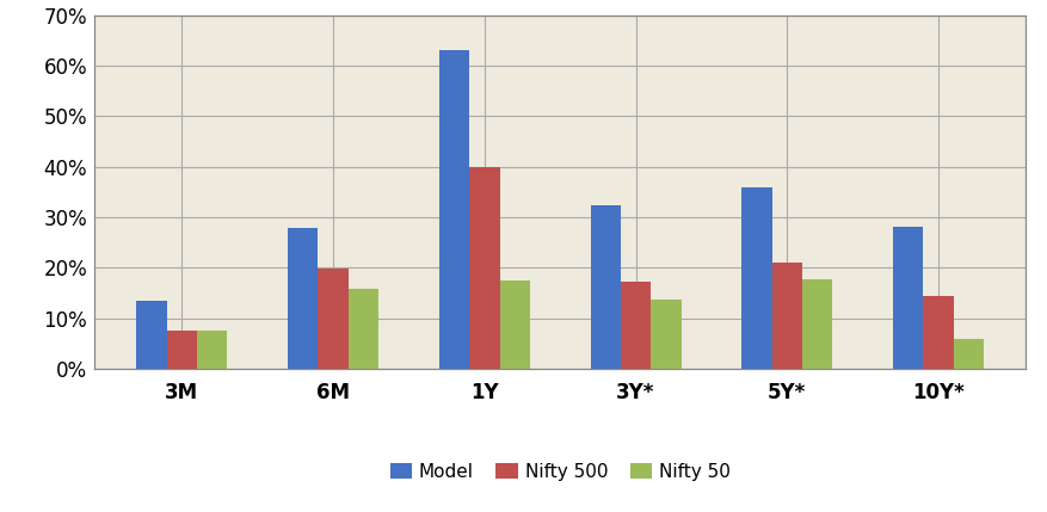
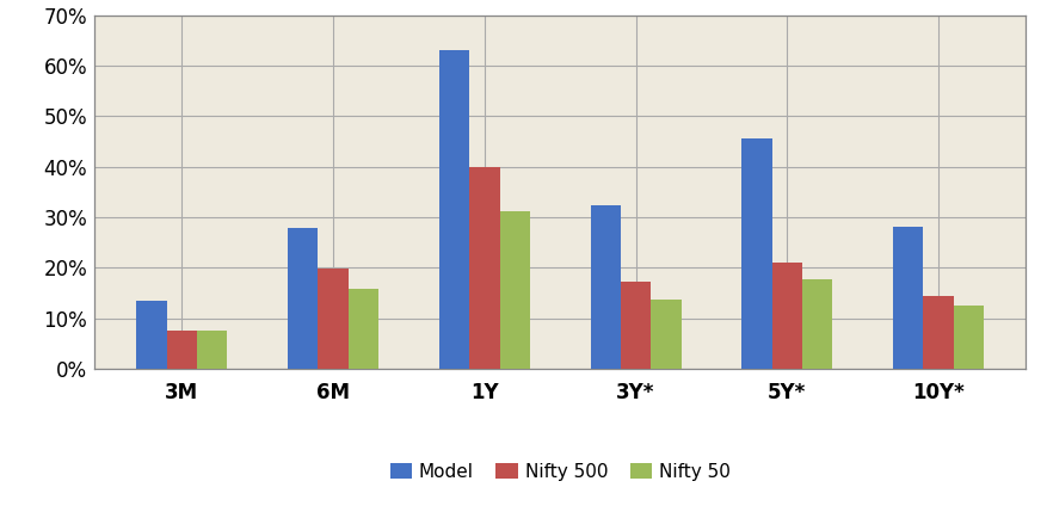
Nifty 50/1Y: 17.5% -> 31.2%
Model/5Y*: 36.0% -> 45.5%
Nifty 50/10Y*: 6.0% -> 12.5%
